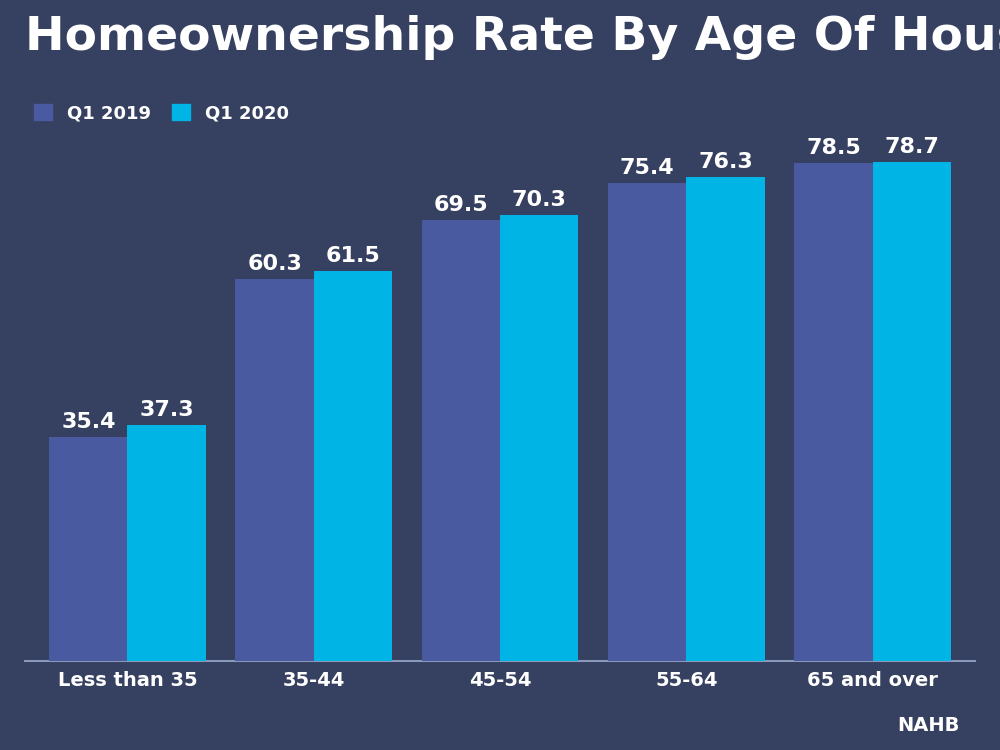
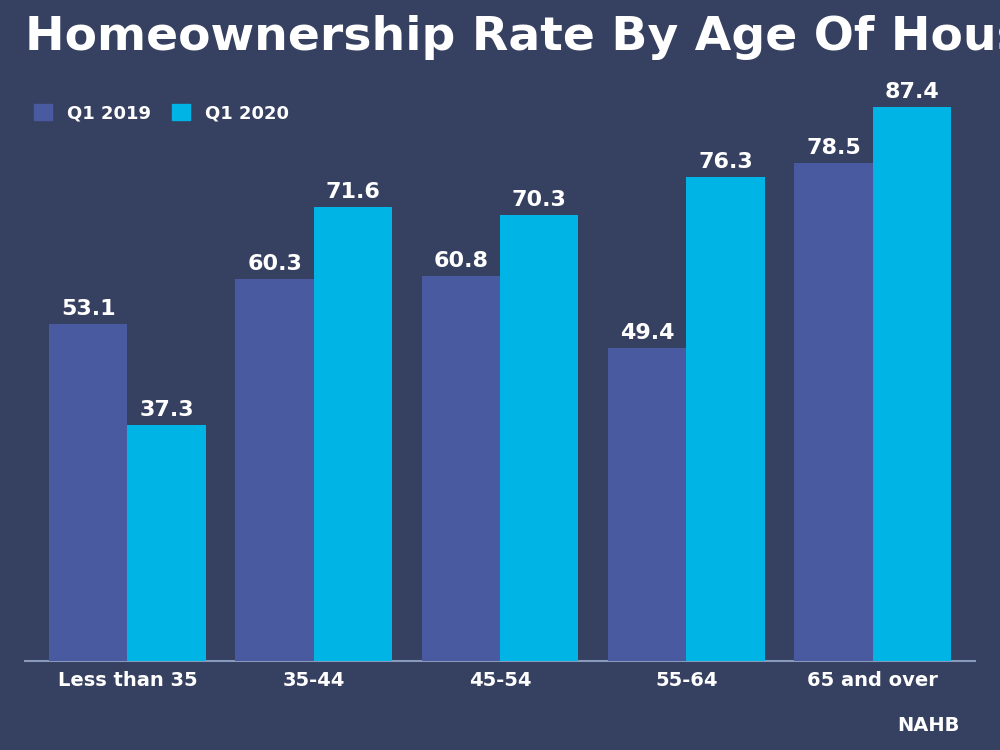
Q1 2019/Less than 35: 35.4 -> 53.1
Q1 2020/35-44: 61.5 -> 71.6
Q1 2019/45-54: 69.5 -> 60.8
Q1 2019/55-64: 75.4 -> 49.4
Q1 2020/65 and over: 78.7 -> 87.4
